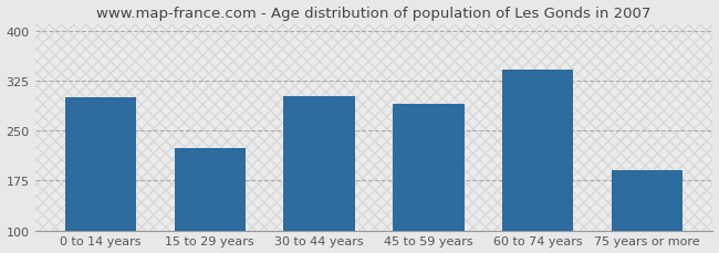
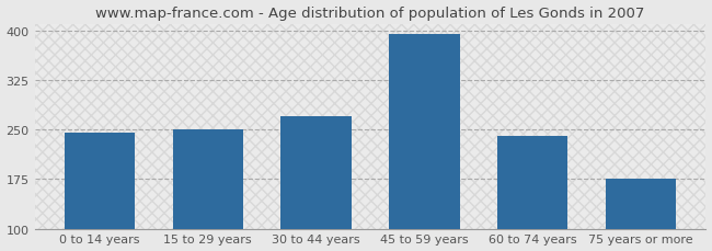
0 to 14 years: 300 -> 245
15 to 29 years: 224 -> 250
30 to 44 years: 302 -> 270
45 to 59 years: 290 -> 395
60 to 74 years: 342 -> 240
75 years or more: 190 -> 175
